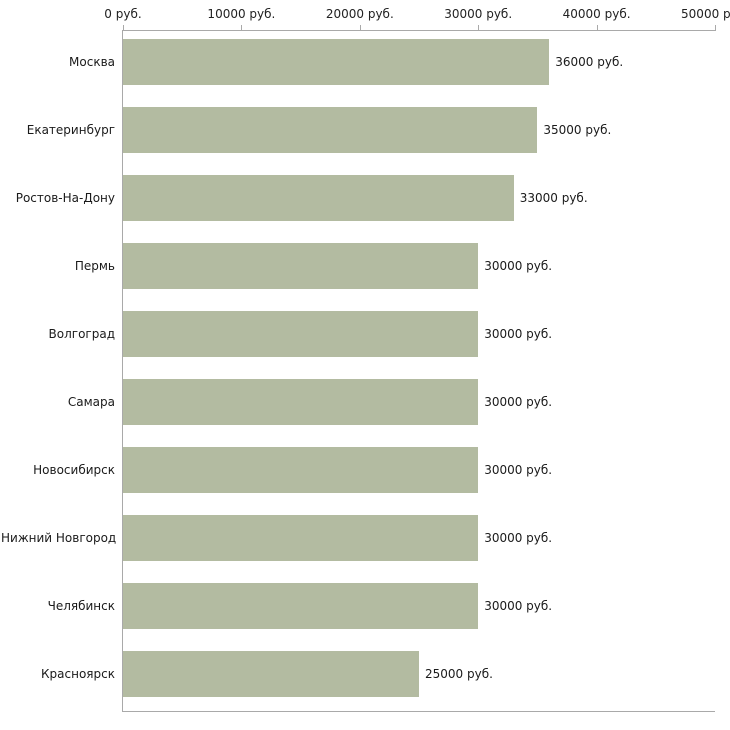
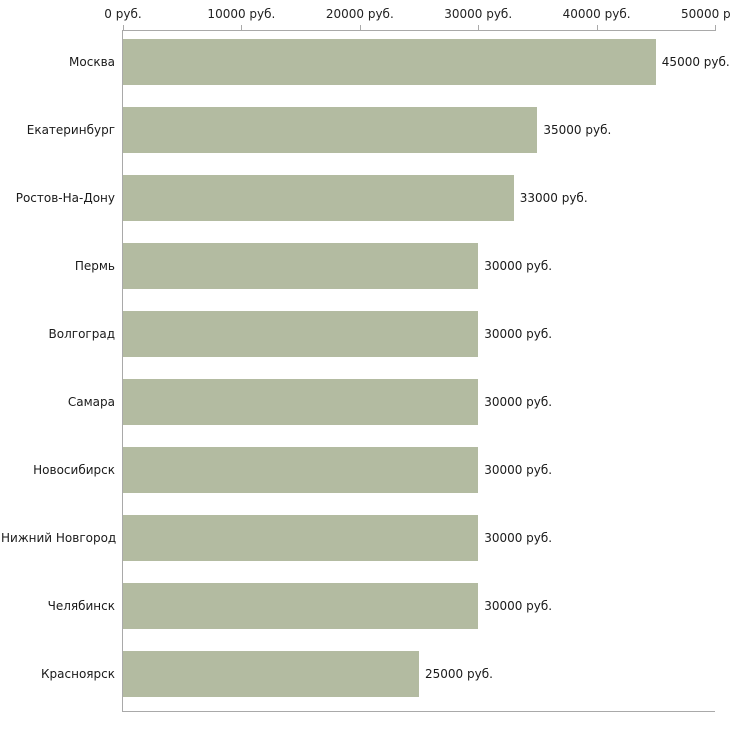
Москва: 36000 -> 45000
